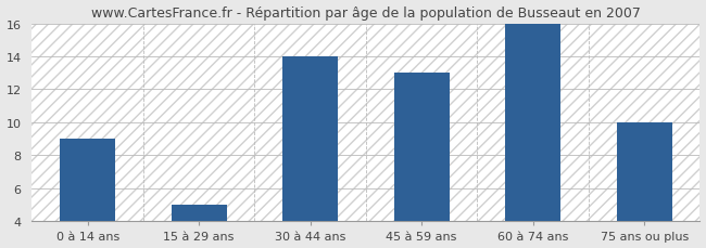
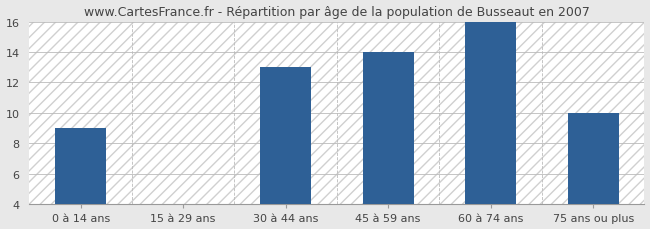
15 à 29 ans: 5 -> 4
30 à 44 ans: 14 -> 13
45 à 59 ans: 13 -> 14
